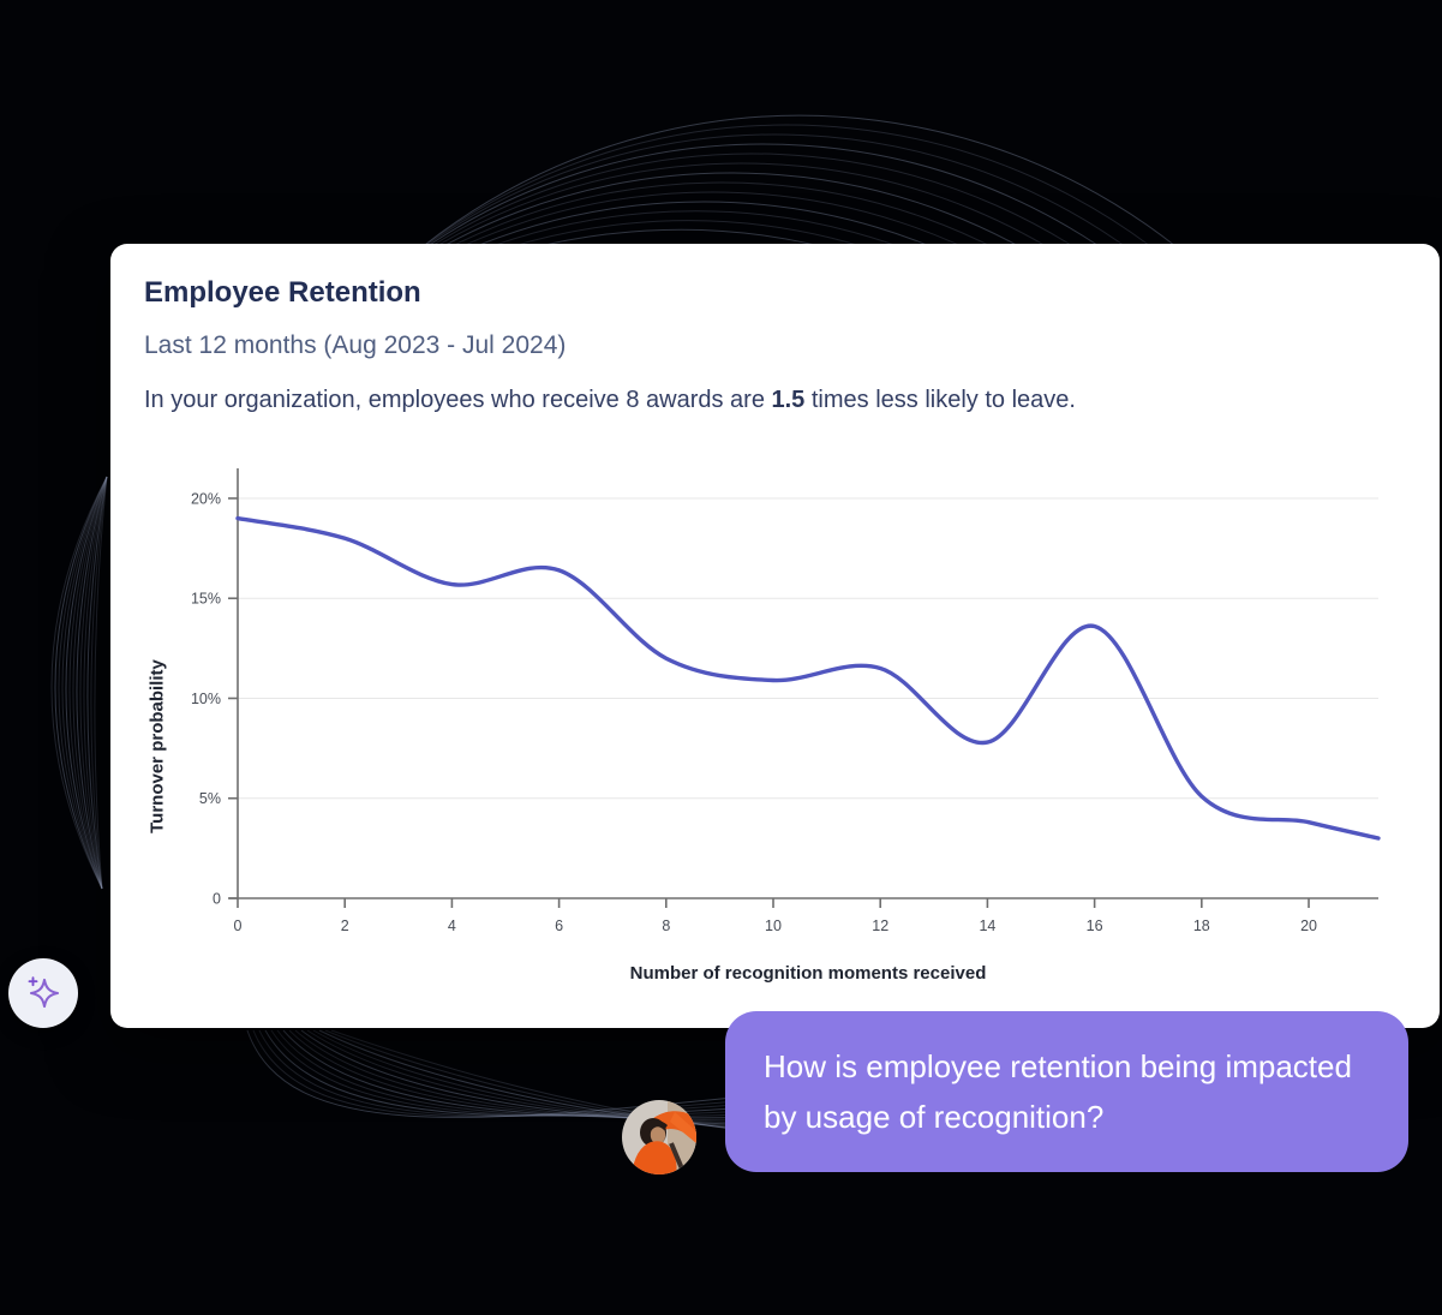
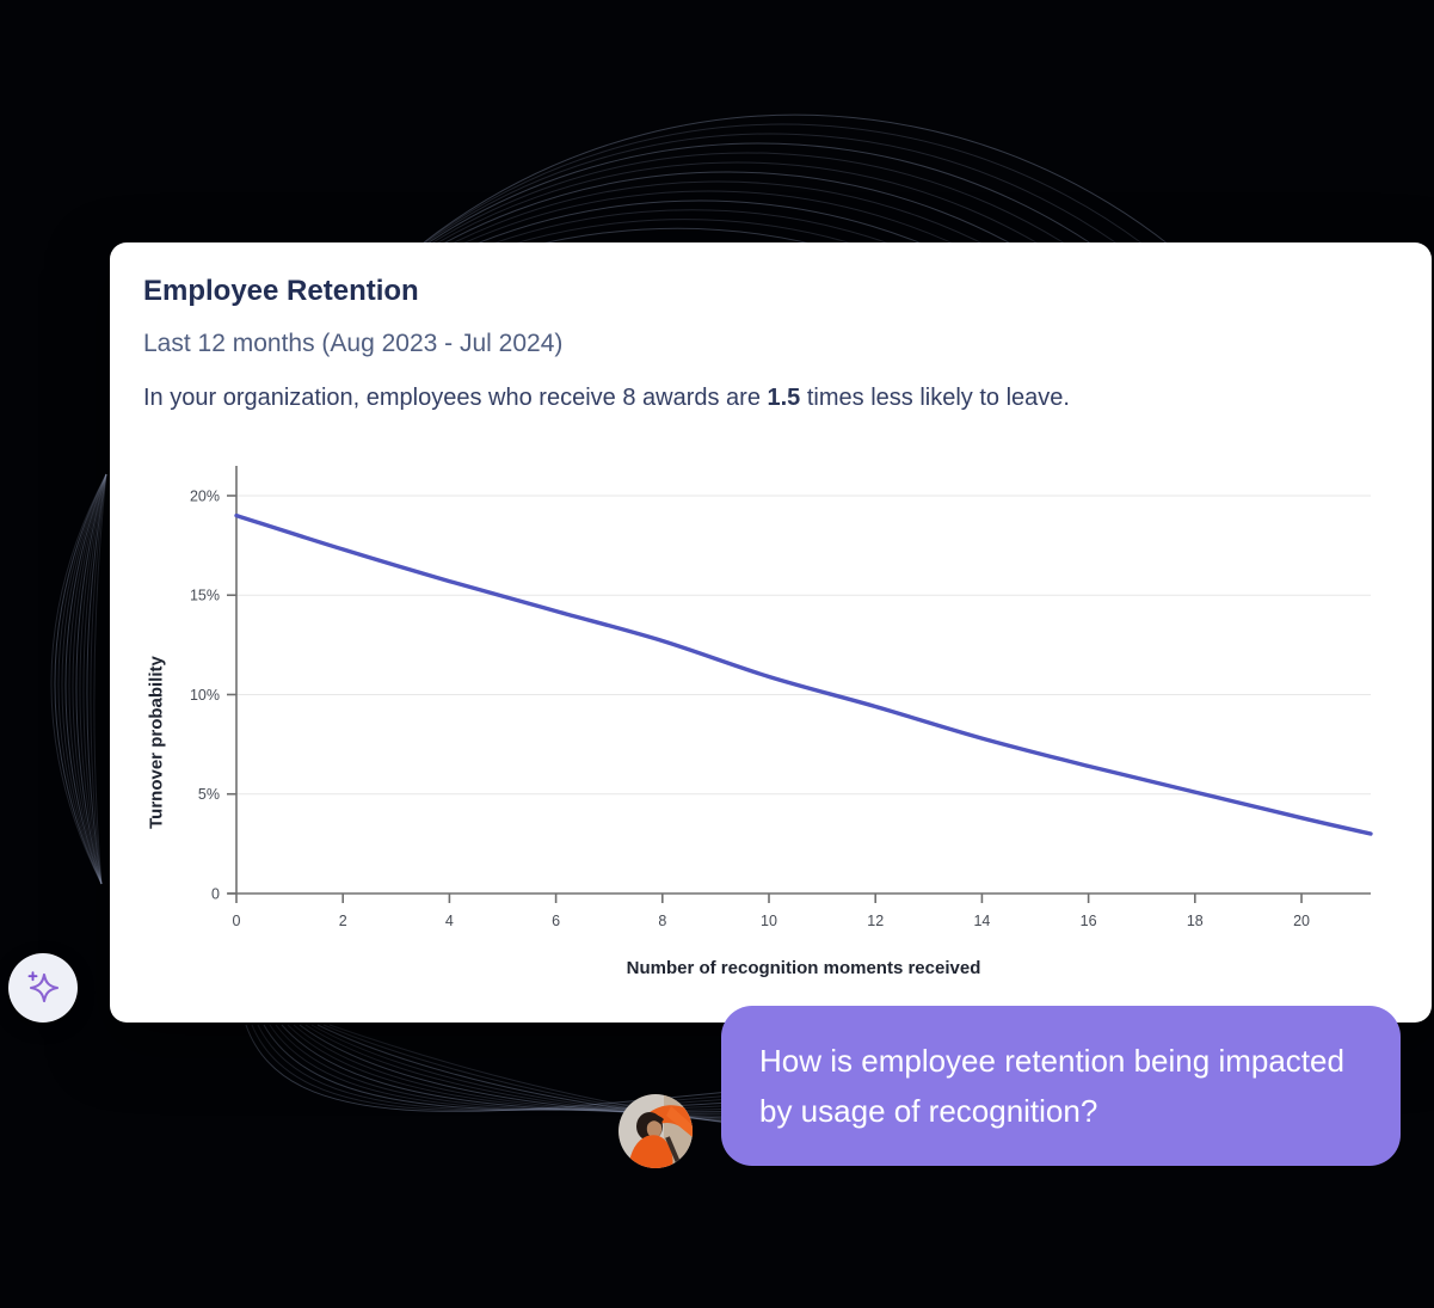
2: 18.0% -> 17.3%
6: 16.4% -> 14.2%
8: 12.0% -> 12.7%
12: 11.5% -> 9.4%
16: 13.6% -> 6.4%
